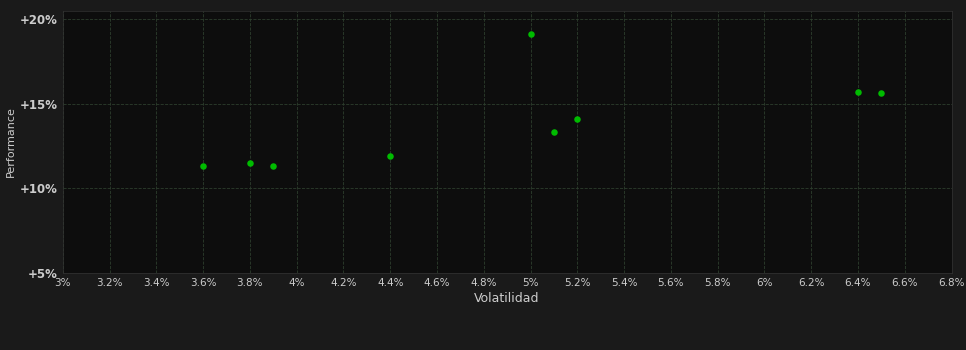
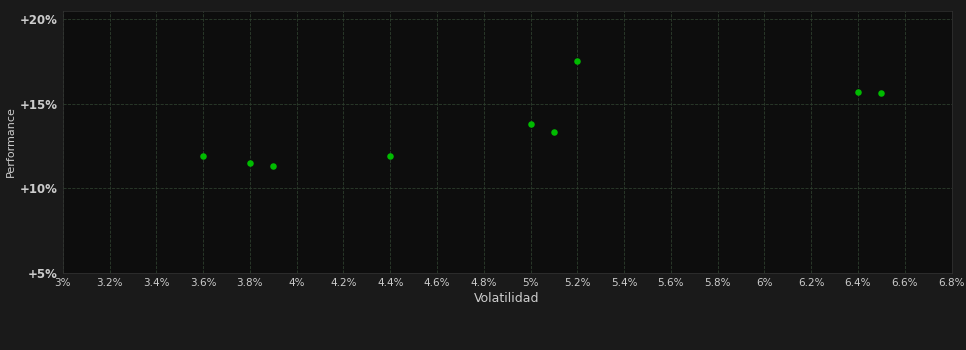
3.6%: 11.3% -> 11.9%
5%: 19.1% -> 13.8%
5.2%: 14.1% -> 17.5%
